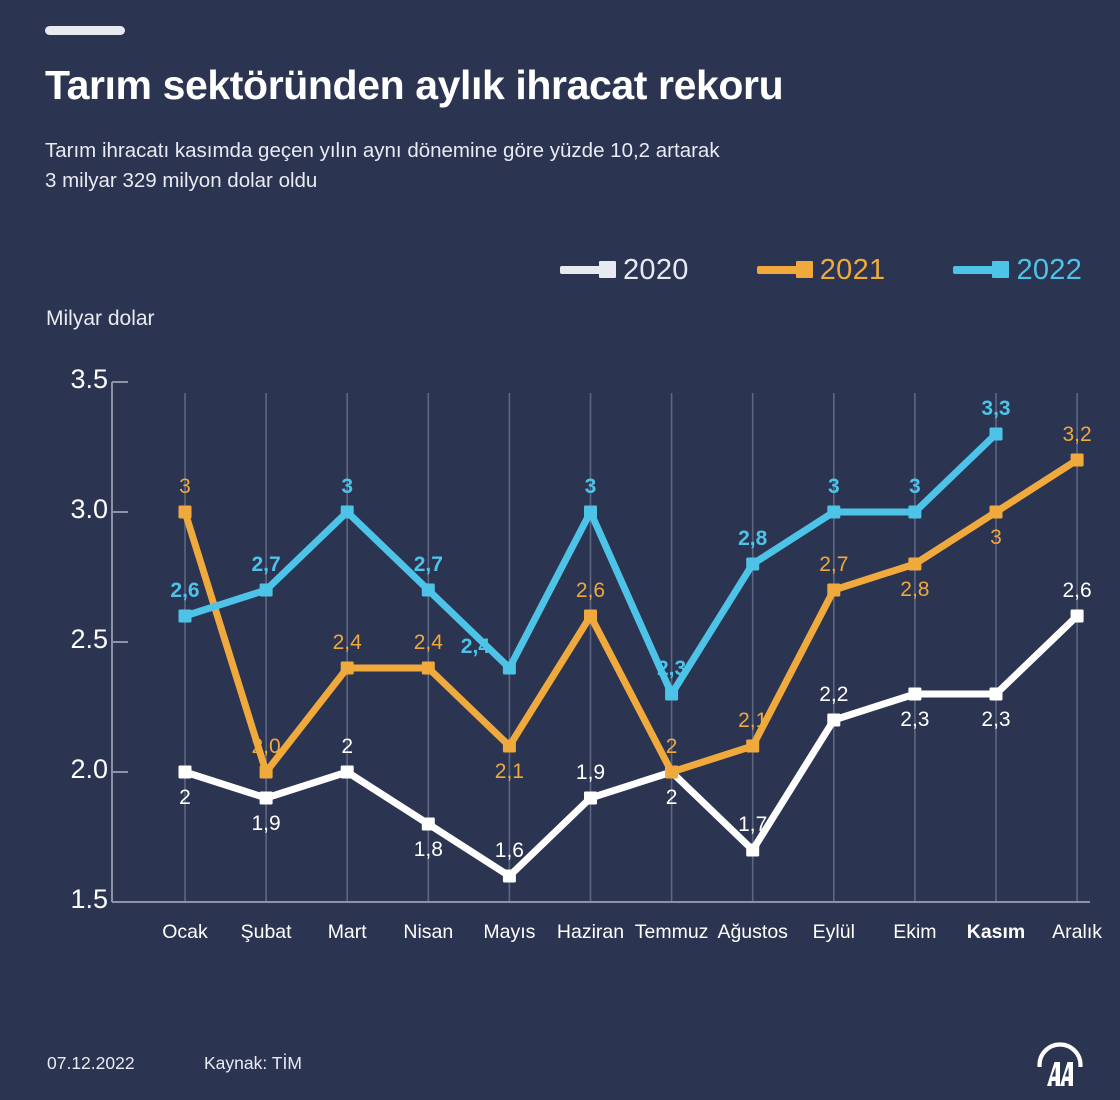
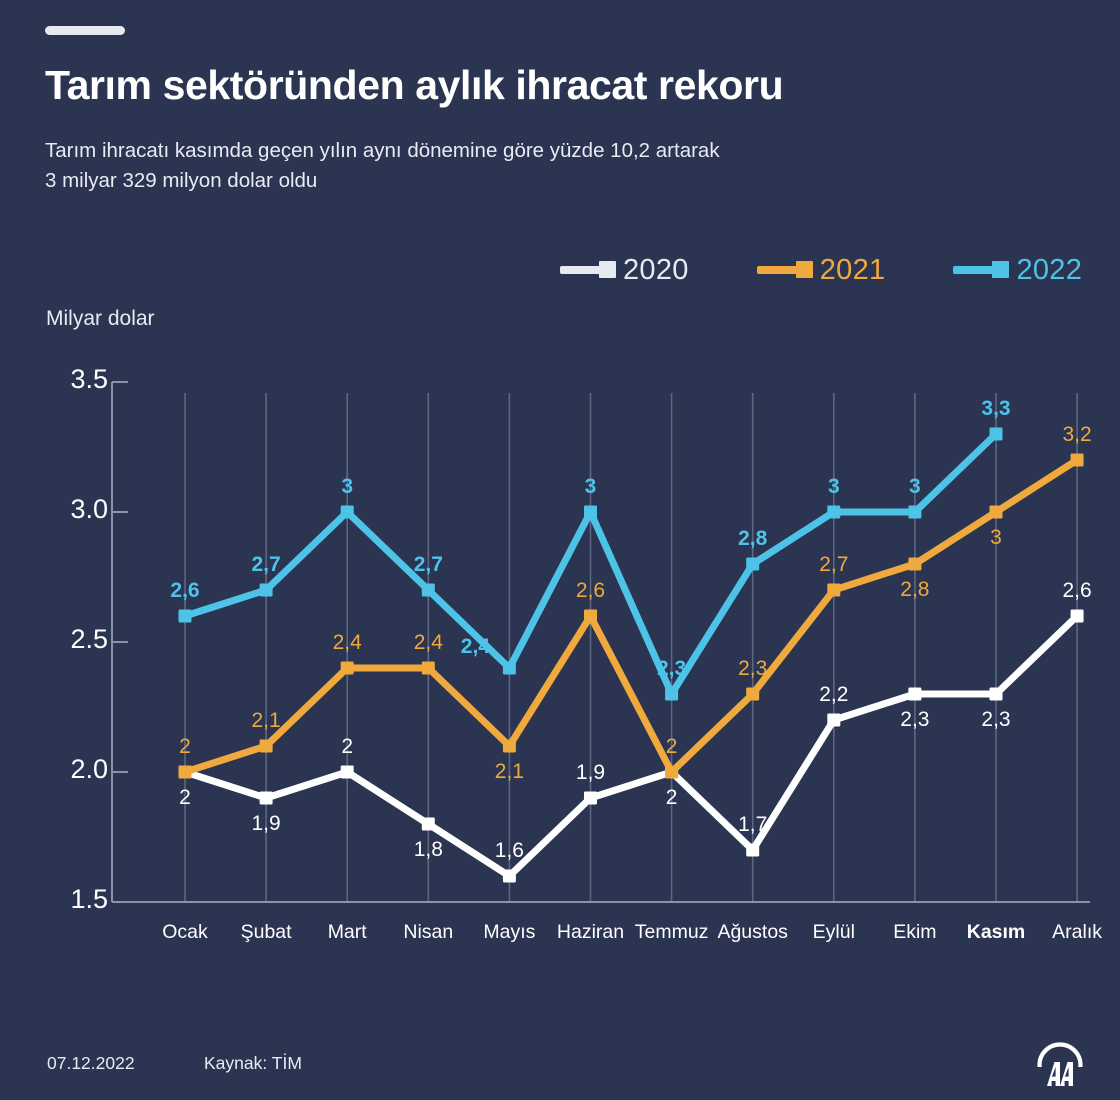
2021/Ocak: 3 -> 2
2021/Şubat: 2,0 -> 2,1
2021/Ağustos: 2,1 -> 2,3
